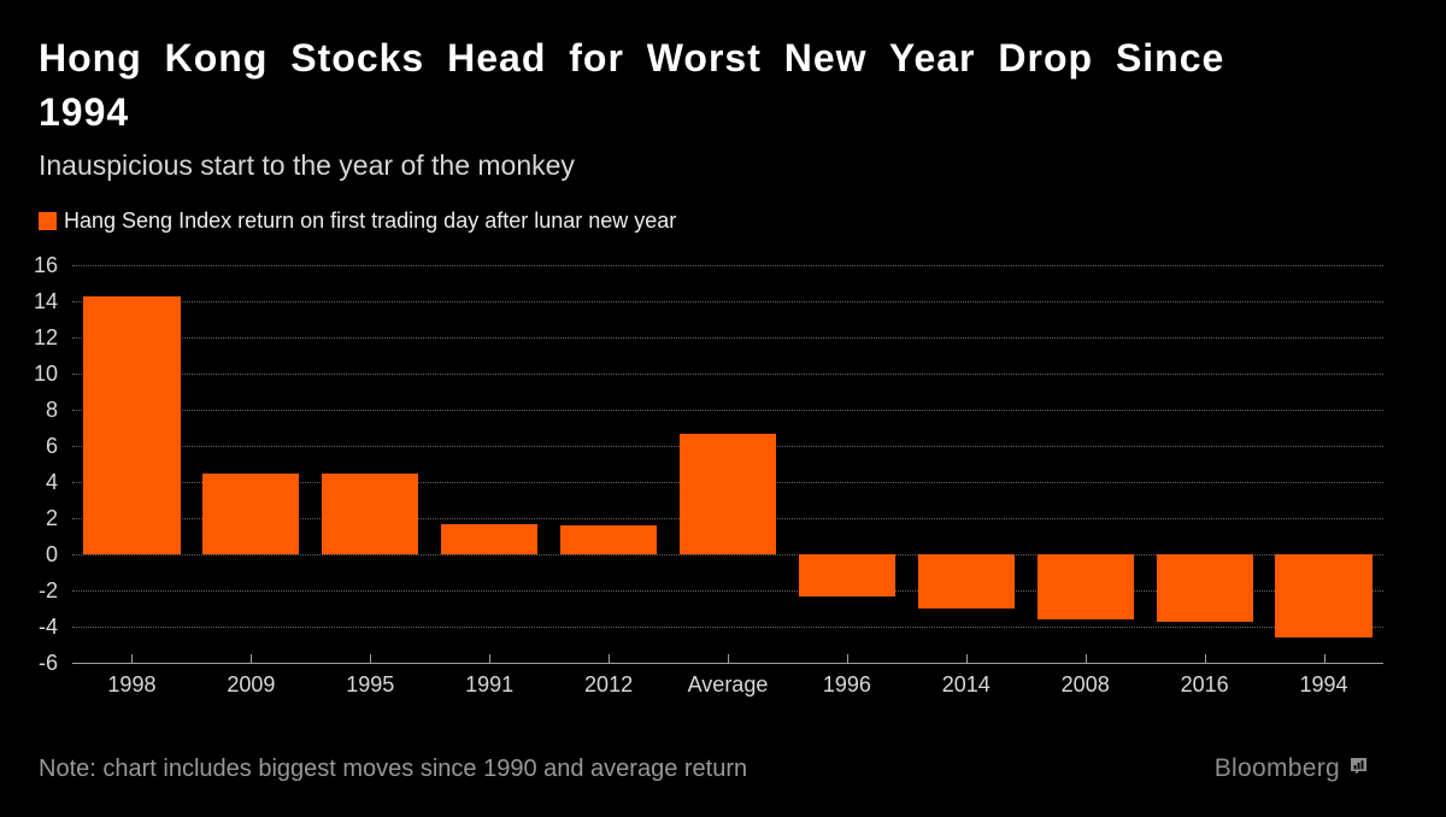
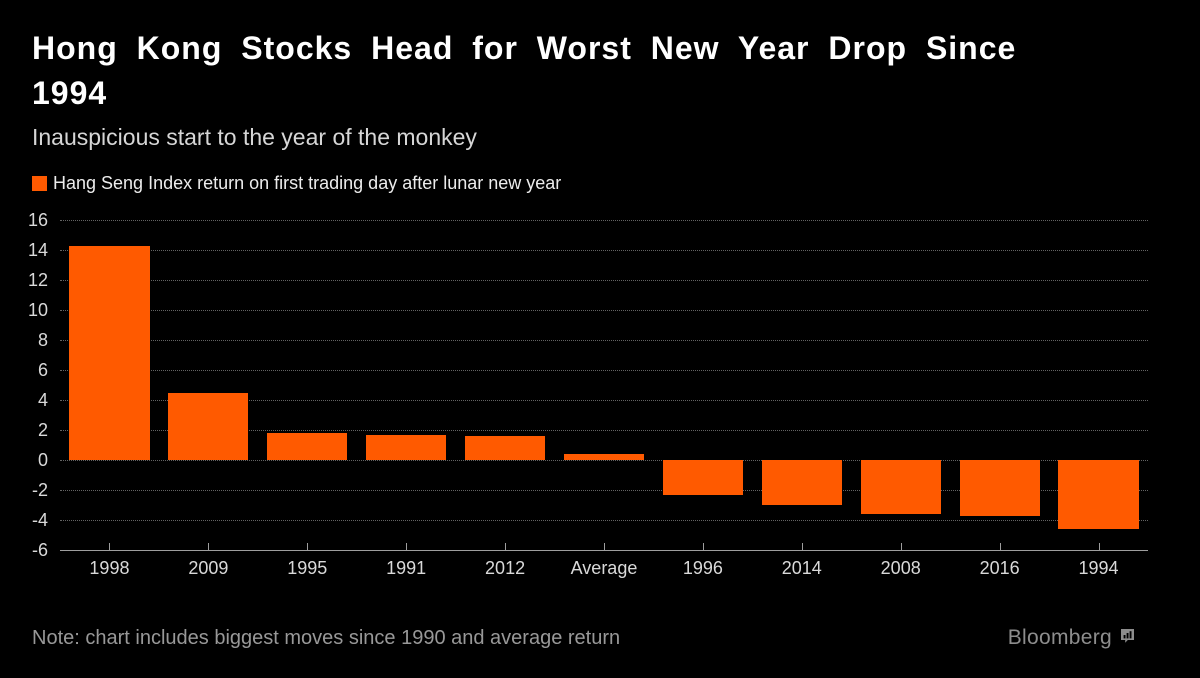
1995: 4.5 -> 1.8
Average: 6.7 -> 0.4
